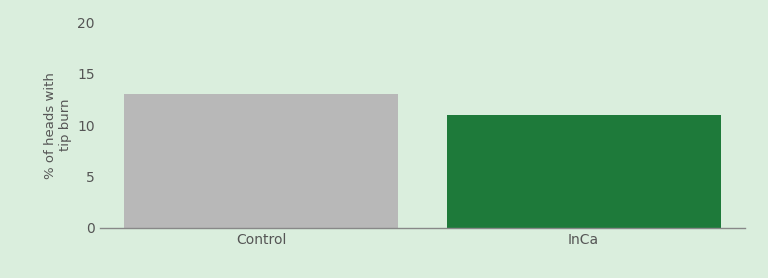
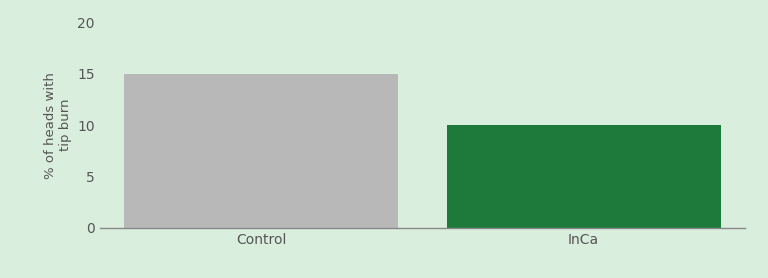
Control: 13 -> 15
InCa: 11 -> 10
